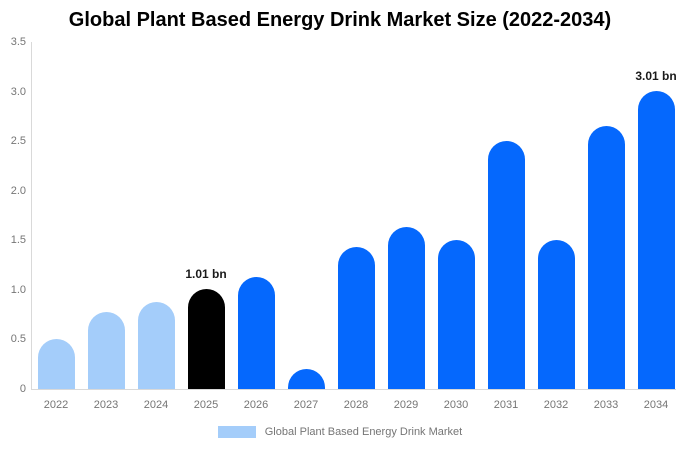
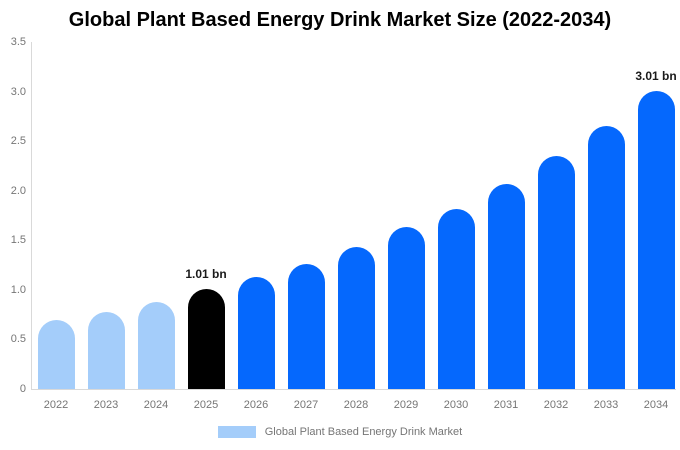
2022: 0.5 -> 0.7
2027: 0.2 -> 1.3
2030: 1.5 -> 1.8
2031: 2.5 -> 2.1
2032: 1.5 -> 2.4
